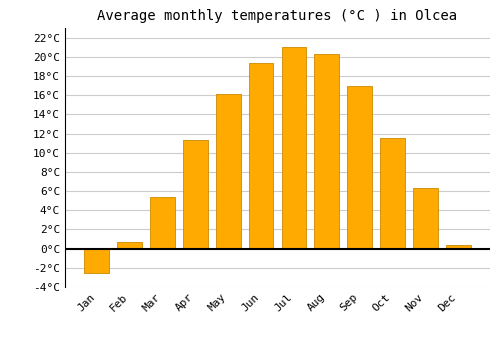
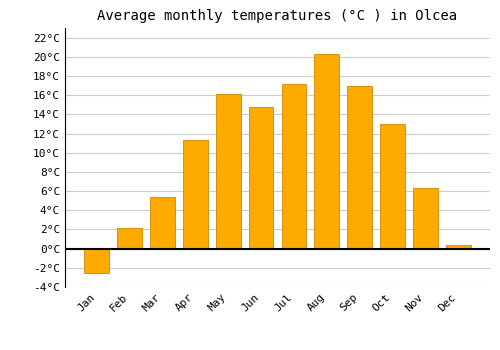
Feb: 0.7°C -> 2.2°C
Jun: 19.3°C -> 14.8°C
Jul: 21.0°C -> 17.2°C
Oct: 11.5°C -> 13.0°C
